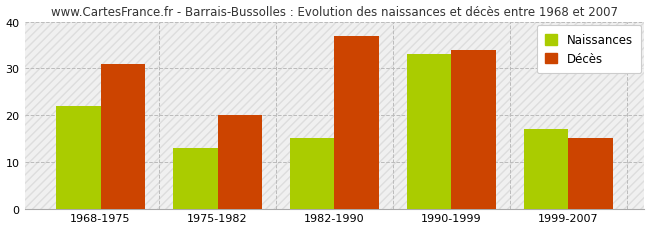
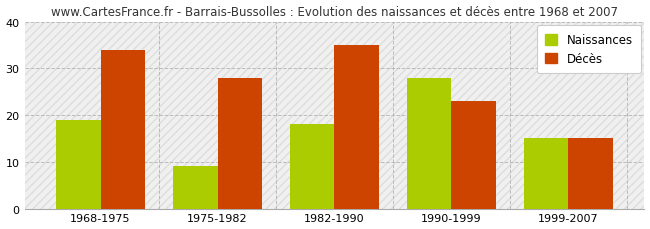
Naissances/1968-1975: 22 -> 19
Décès/1968-1975: 31 -> 34
Naissances/1975-1982: 13 -> 9
Décès/1975-1982: 20 -> 28
Naissances/1982-1990: 15 -> 18
Décès/1982-1990: 37 -> 35
Naissances/1990-1999: 33 -> 28
Décès/1990-1999: 34 -> 23
Naissances/1999-2007: 17 -> 15
